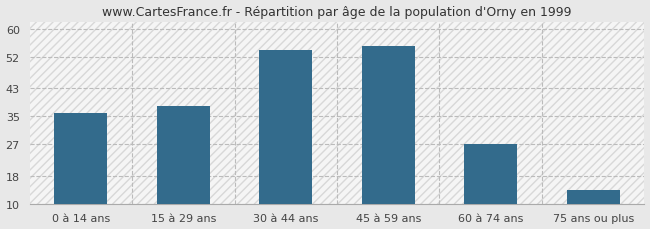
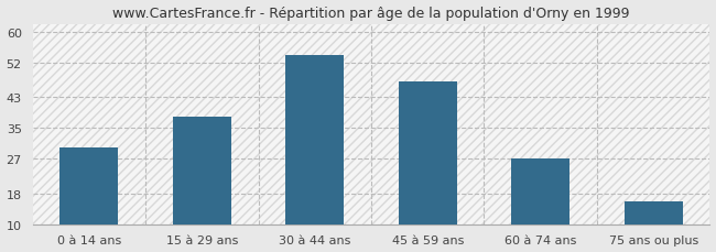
0 à 14 ans: 36 -> 30
45 à 59 ans: 55 -> 47
75 ans ou plus: 14 -> 16
